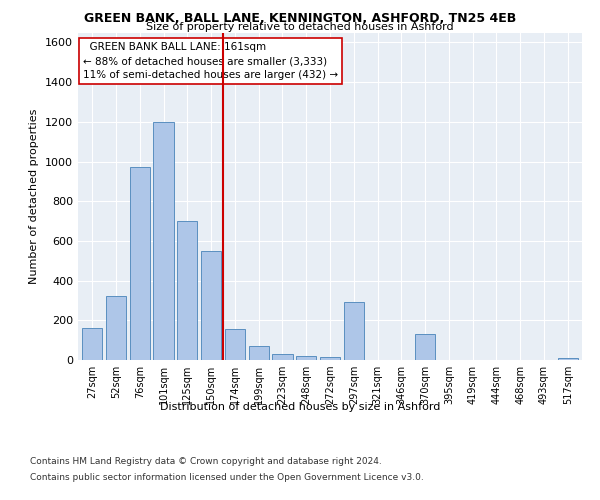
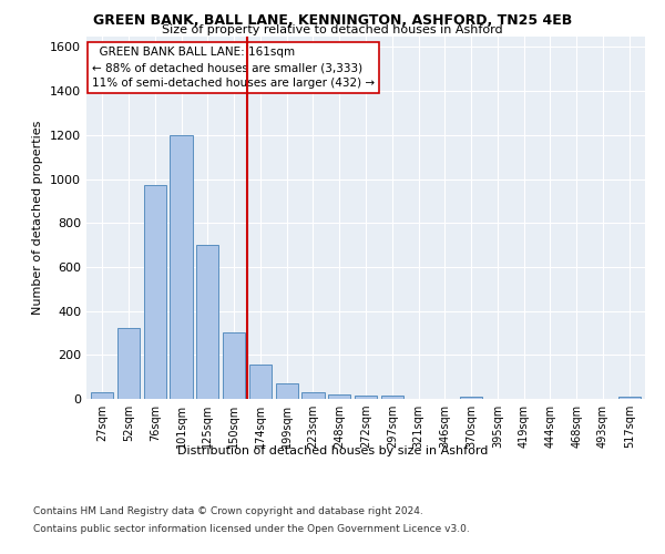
27sqm: 160 -> 30
150sqm: 550 -> 300
297sqm: 290 -> 20
370sqm: 130 -> 10
